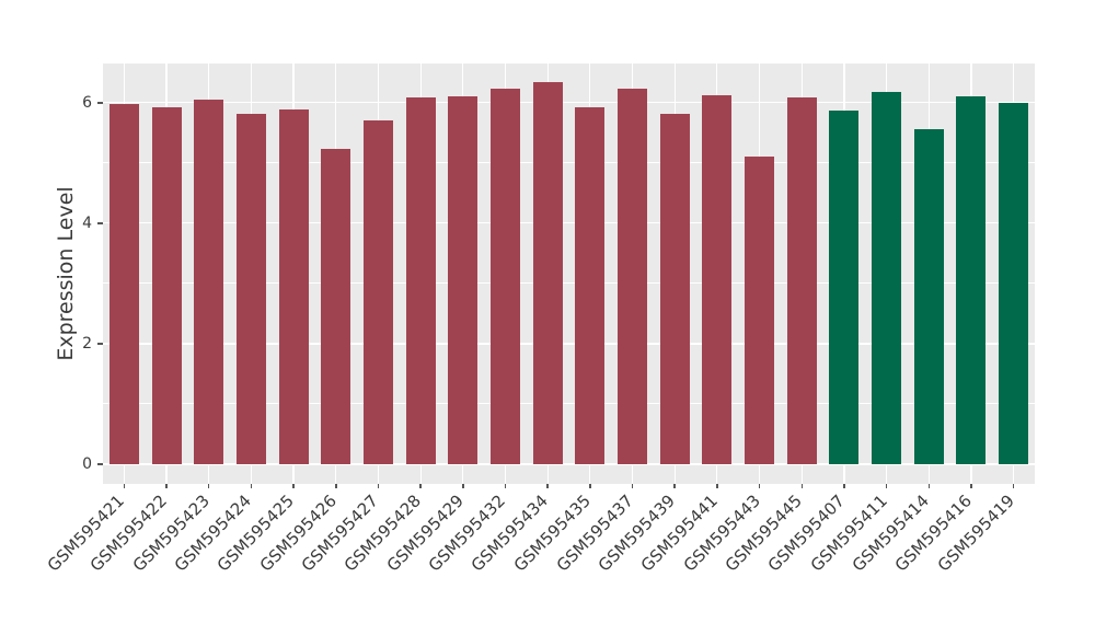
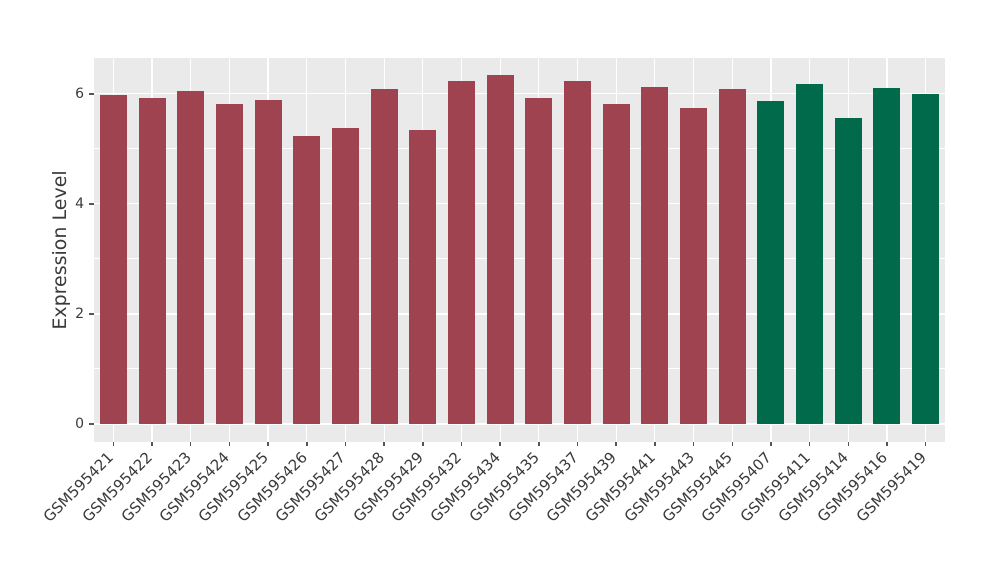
GSM595427: 5.7 -> 5.4
GSM595429: 6.1 -> 5.3
GSM595443: 5.1 -> 5.8
